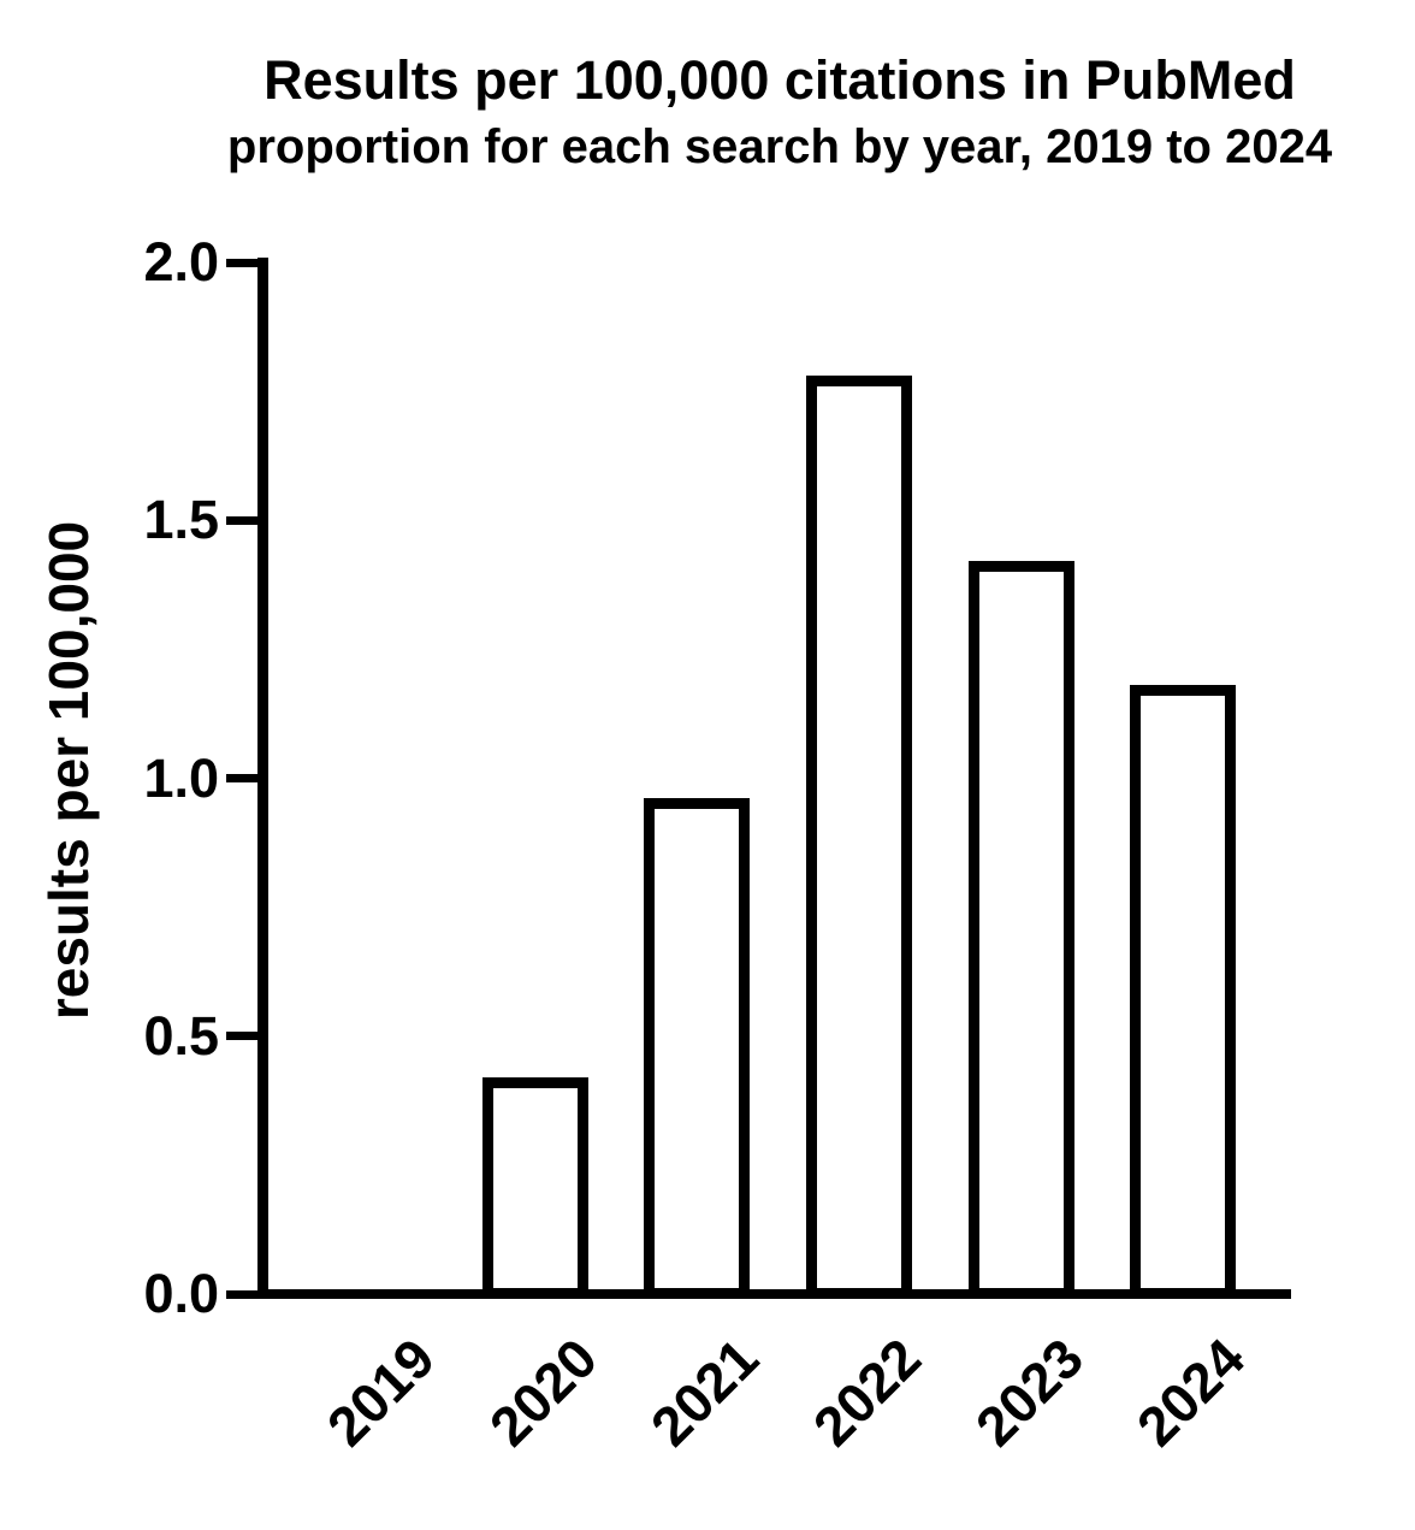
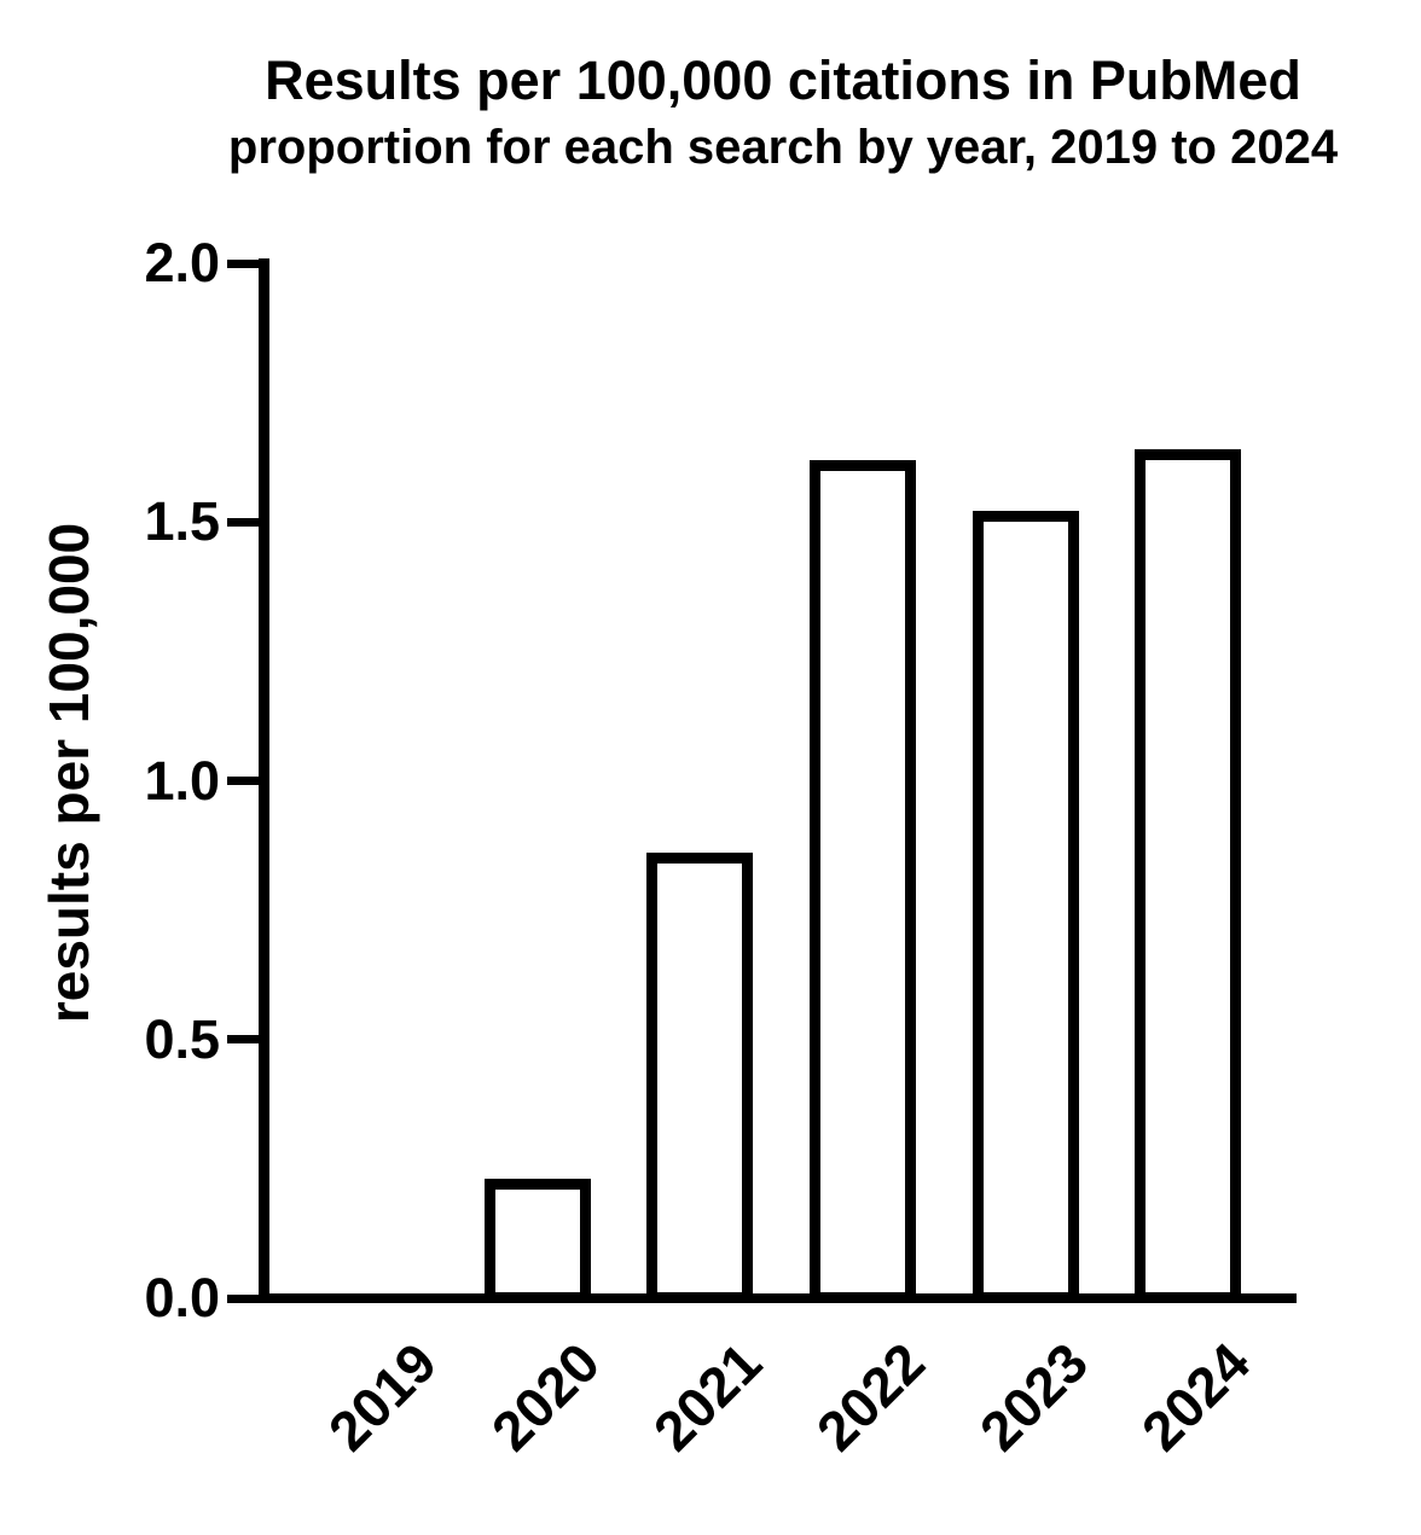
2020: 0.41 -> 0.22
2021: 0.95 -> 0.85
2022: 1.77 -> 1.61
2023: 1.41 -> 1.51
2024: 1.17 -> 1.63
